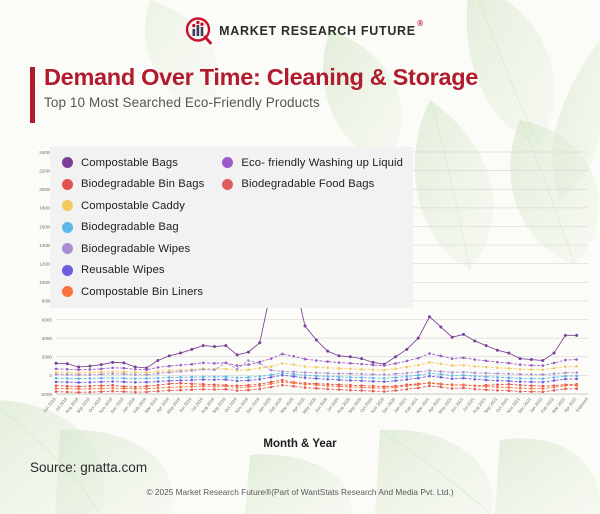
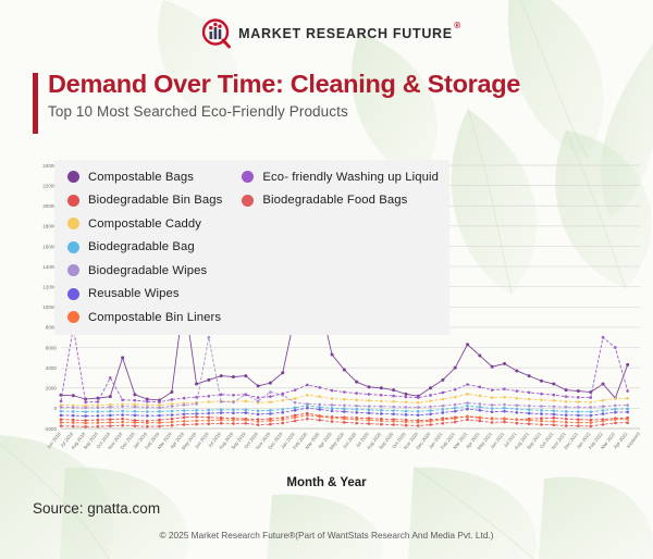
Eco- friendly Washing up Liquid/Jul 2018: 1000 -> 8000
Eco- friendly Washing up Liquid/Oct 2018: 1000 -> 3000
Compostable Bags/Nov 2018: 1000 -> 5000
Compostable Bags/Apr 2019: 2000 -> 11000
Biodegradable Wipes/Jun 2019: 1000 -> 7000
Eco- friendly Washing up Liquid/Feb 2022: 1000 -> 7000
Compostable Bags/Mar 2022: 4000 -> 1000
Eco- friendly Washing up Liquid/Mar 2022: 2000 -> 6000
